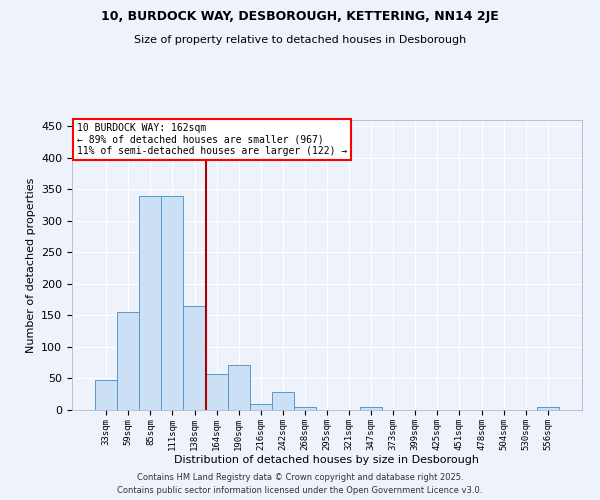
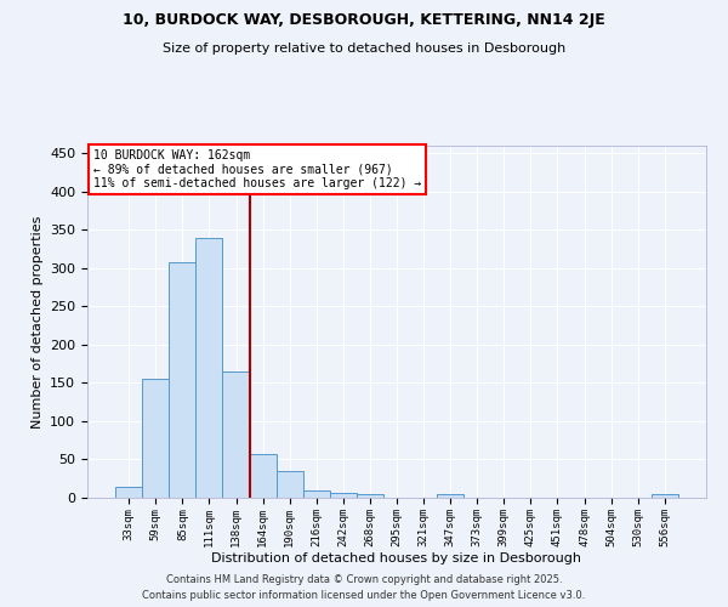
33sqm: 48 -> 15
85sqm: 340 -> 308
190sqm: 72 -> 35
242sqm: 28 -> 6
